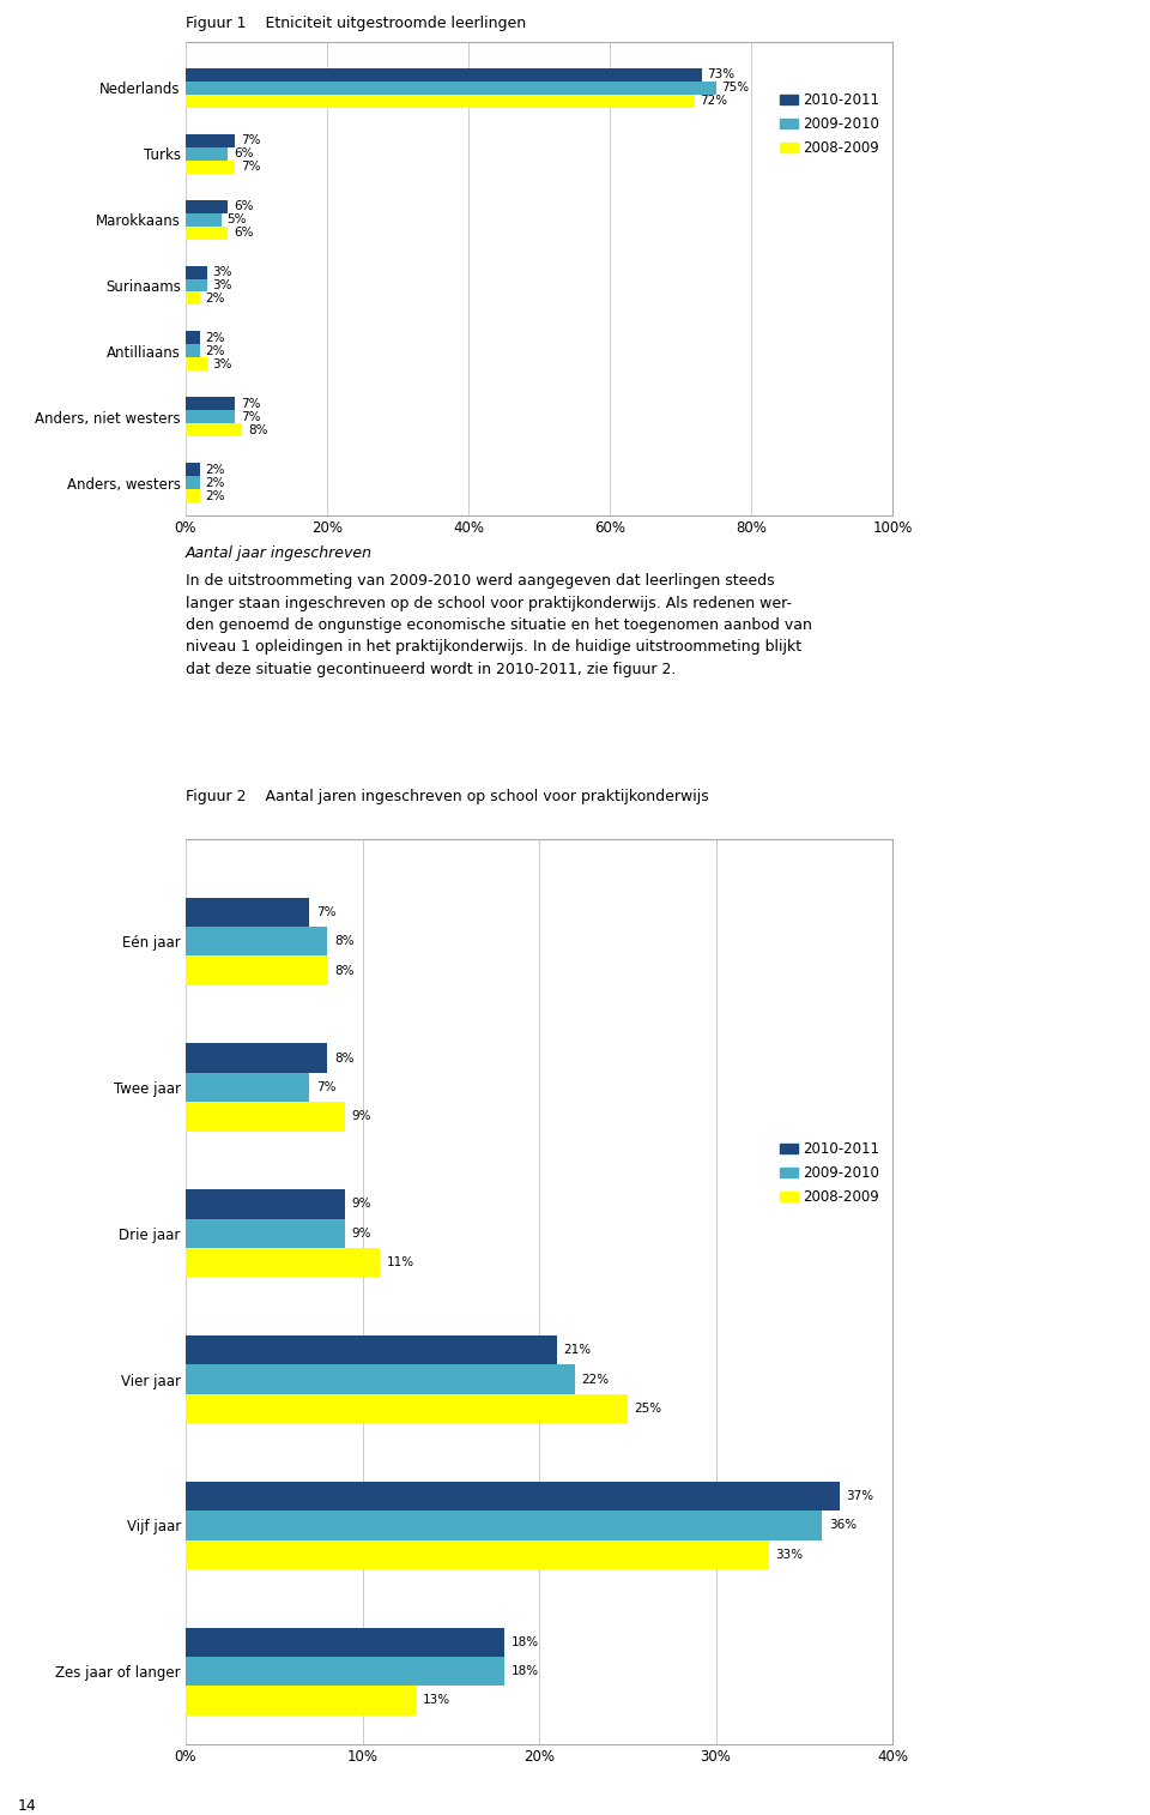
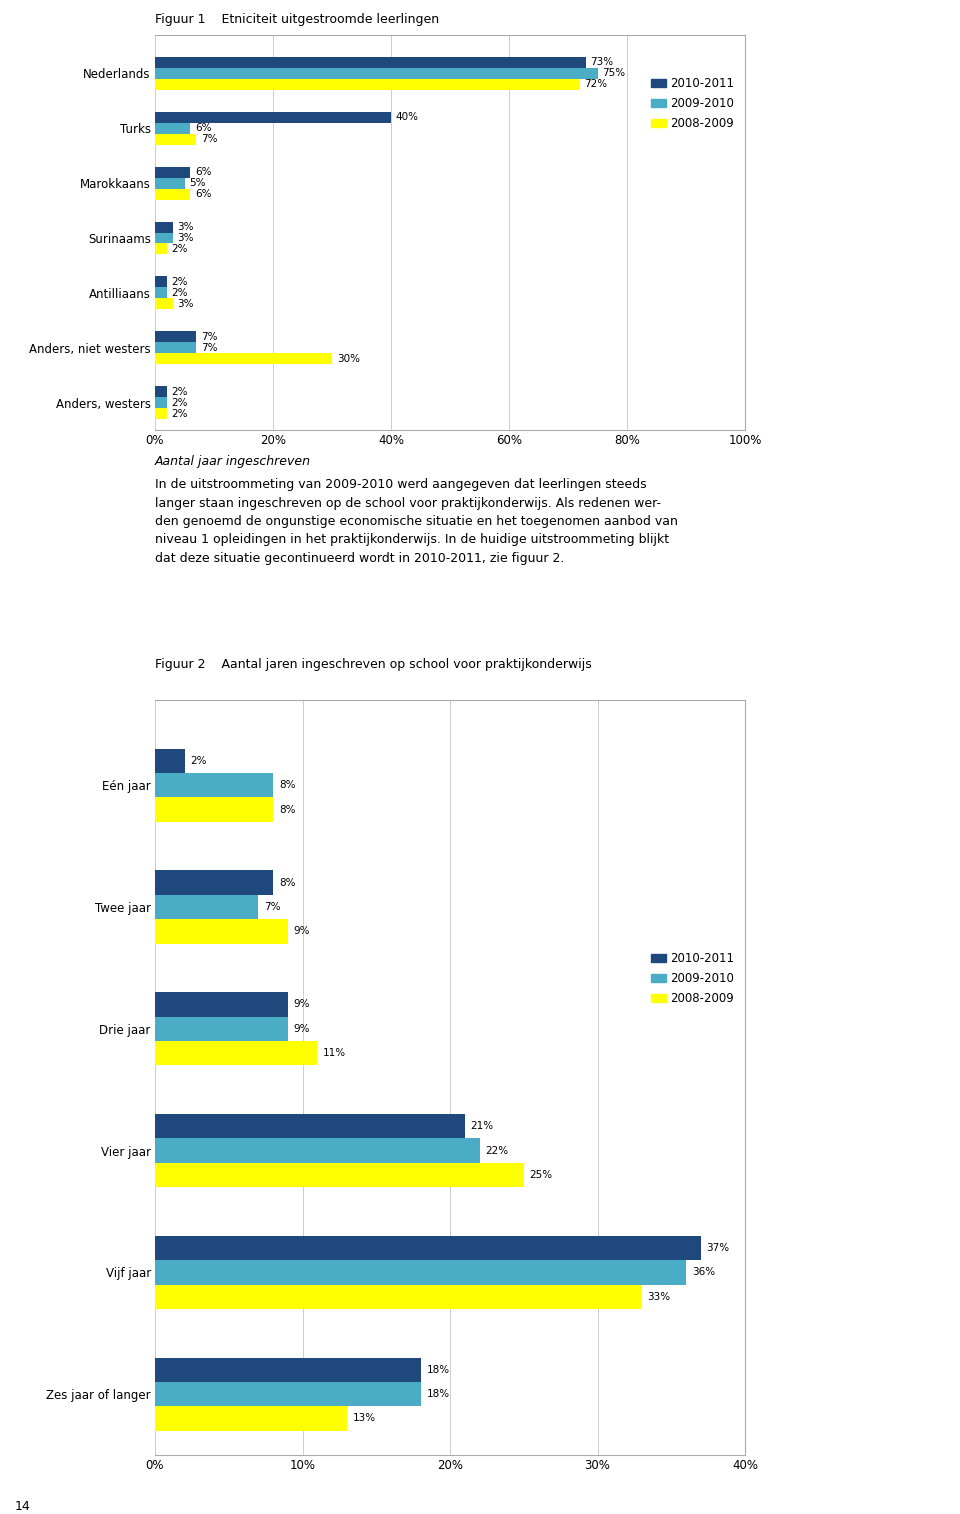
2010-2011/Turks: 7% -> 40%
2008-2009/Anders, niet westers: 8% -> 30%
2010-2011/Eén jaar: 7% -> 2%
